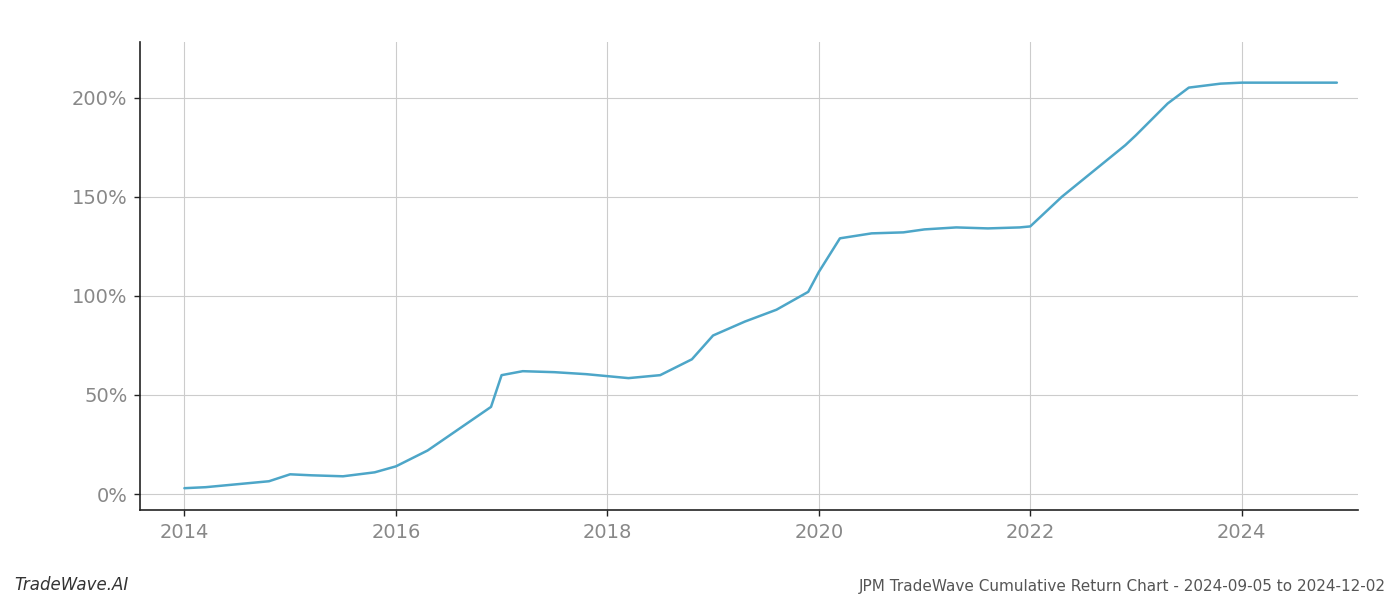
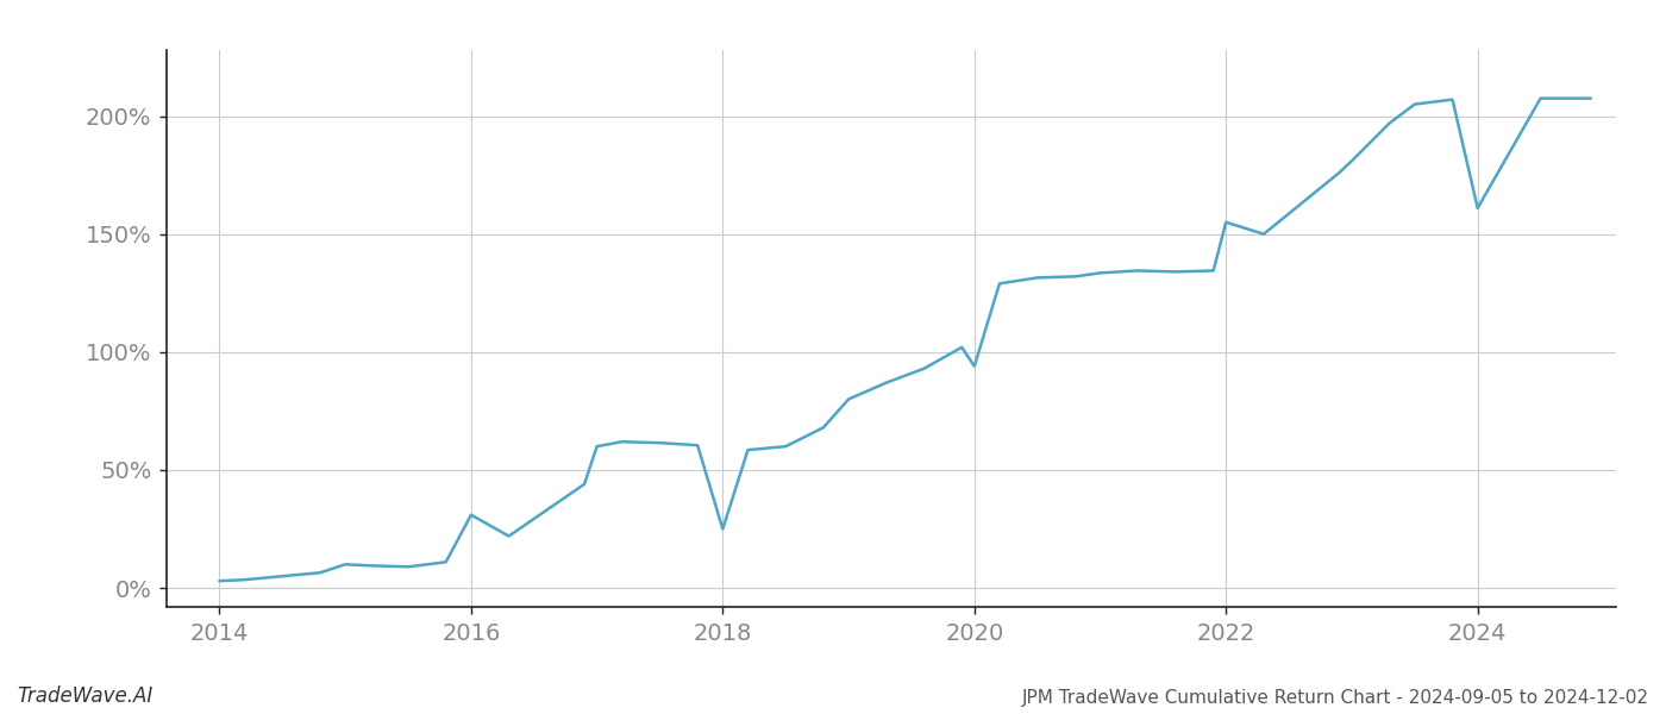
2016: 14% -> 31%
2018: 60% -> 25%
2020: 112% -> 94%
2022: 135% -> 155%
2024: 208% -> 161%
